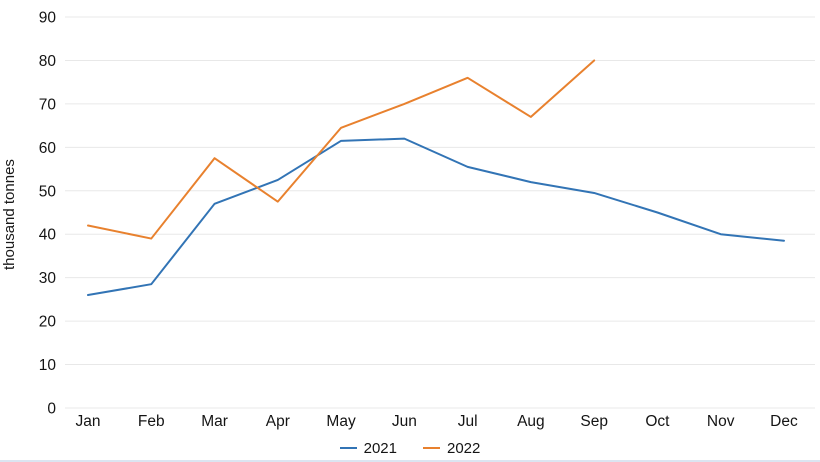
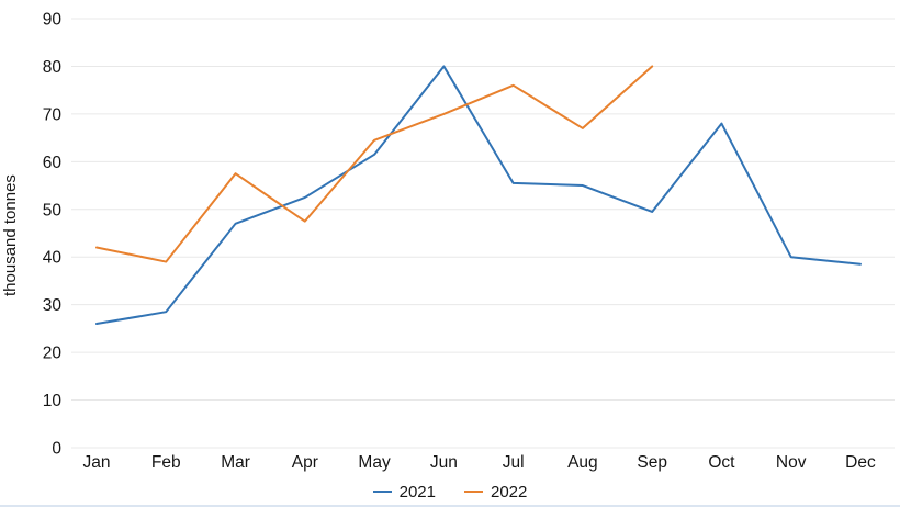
2021/Jun: 62 -> 80
2021/Aug: 52 -> 55
2021/Oct: 45 -> 68
